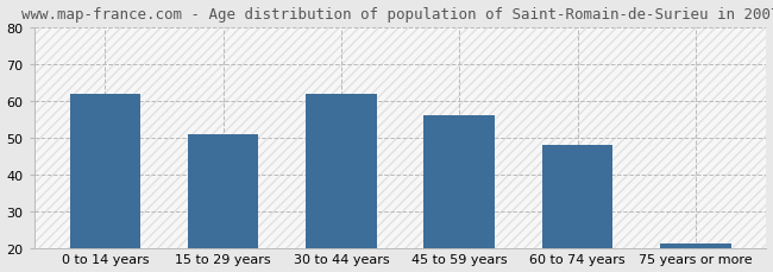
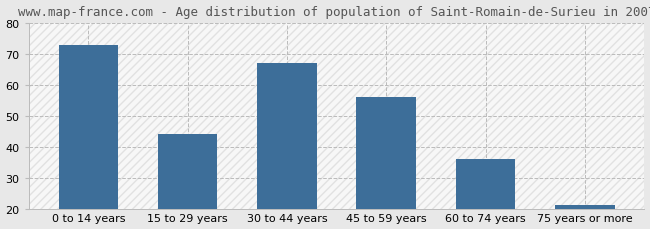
0 to 14 years: 62 -> 73
15 to 29 years: 51 -> 44
30 to 44 years: 62 -> 67
60 to 74 years: 48 -> 36
